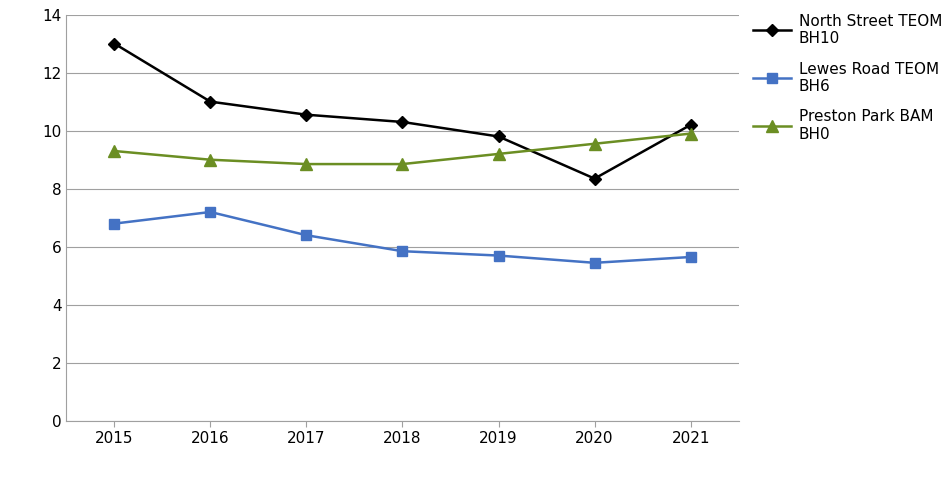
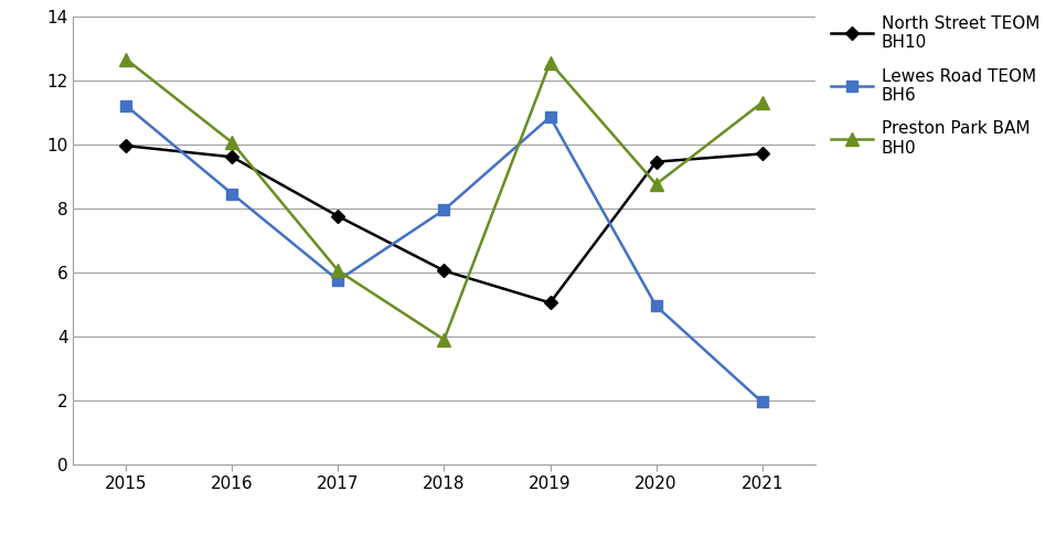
North Street TEOM BH10/2015: 13.00 -> 9.95
Lewes Road TEOM BH6/2015: 6.80 -> 11.20
Preston Park BAM BH0/2015: 9.30 -> 12.65
North Street TEOM BH10/2016: 11.00 -> 9.60
Lewes Road TEOM BH6/2016: 7.20 -> 8.45
Preston Park BAM BH0/2016: 9.00 -> 10.05
North Street TEOM BH10/2017: 10.55 -> 7.75
Lewes Road TEOM BH6/2017: 6.40 -> 5.75
Preston Park BAM BH0/2017: 8.85 -> 6.05
North Street TEOM BH10/2018: 10.30 -> 6.05
Lewes Road TEOM BH6/2018: 5.85 -> 7.95
Preston Park BAM BH0/2018: 8.85 -> 3.90
North Street TEOM BH10/2019: 9.80 -> 5.05
Lewes Road TEOM BH6/2019: 5.70 -> 10.85
Preston Park BAM BH0/2019: 9.20 -> 12.55
North Street TEOM BH10/2020: 8.35 -> 9.45
Lewes Road TEOM BH6/2020: 5.45 -> 4.95
Preston Park BAM BH0/2020: 9.55 -> 8.75
North Street TEOM BH10/2021: 10.20 -> 9.70
Lewes Road TEOM BH6/2021: 5.65 -> 1.95
Preston Park BAM BH0/2021: 9.90 -> 11.30
